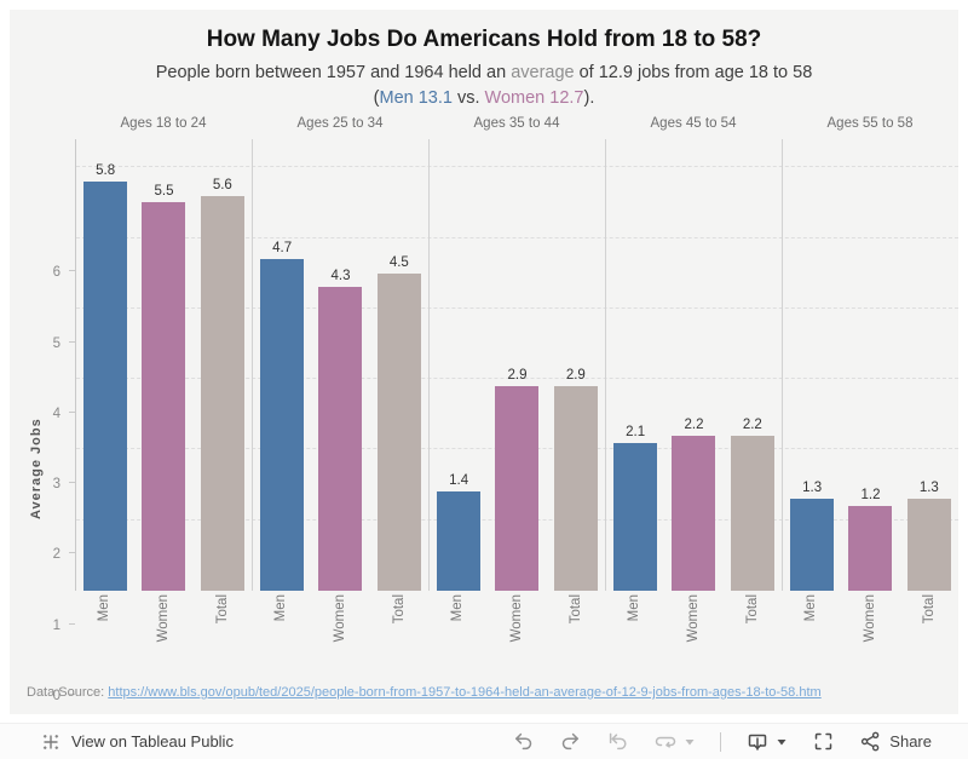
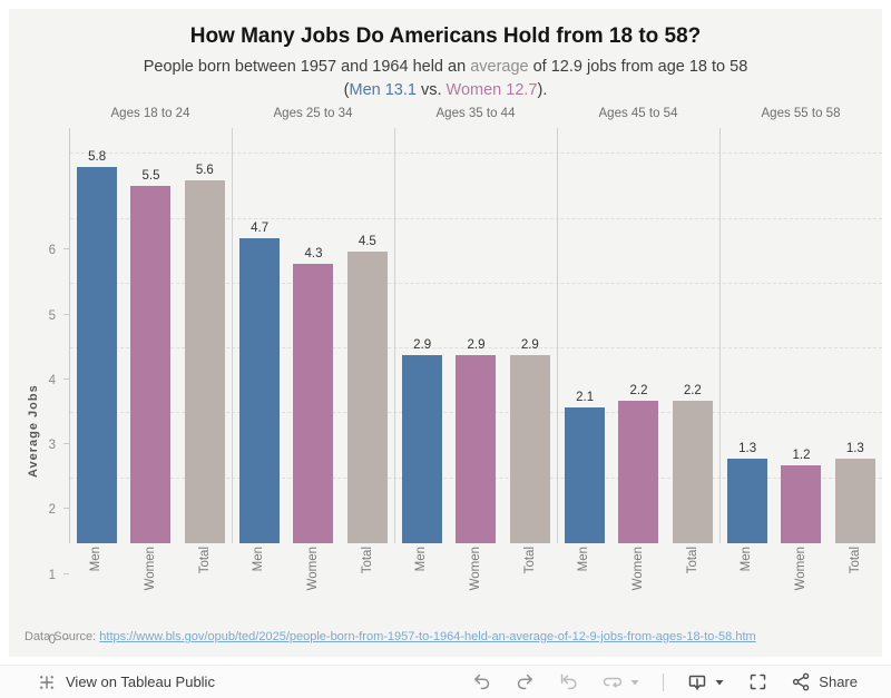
Men/Ages 35 to 44: 1.4 -> 2.9
